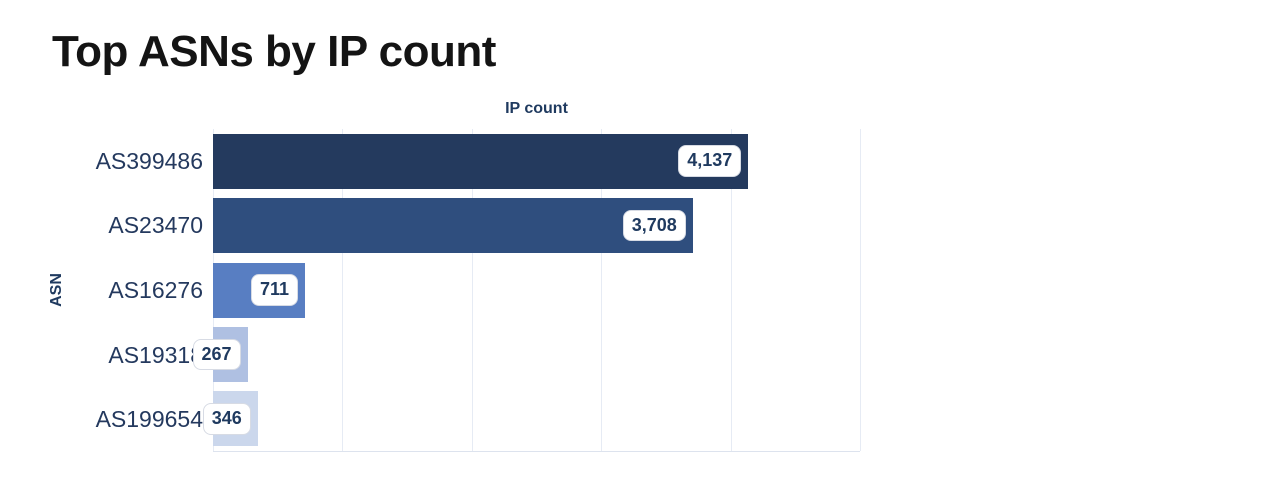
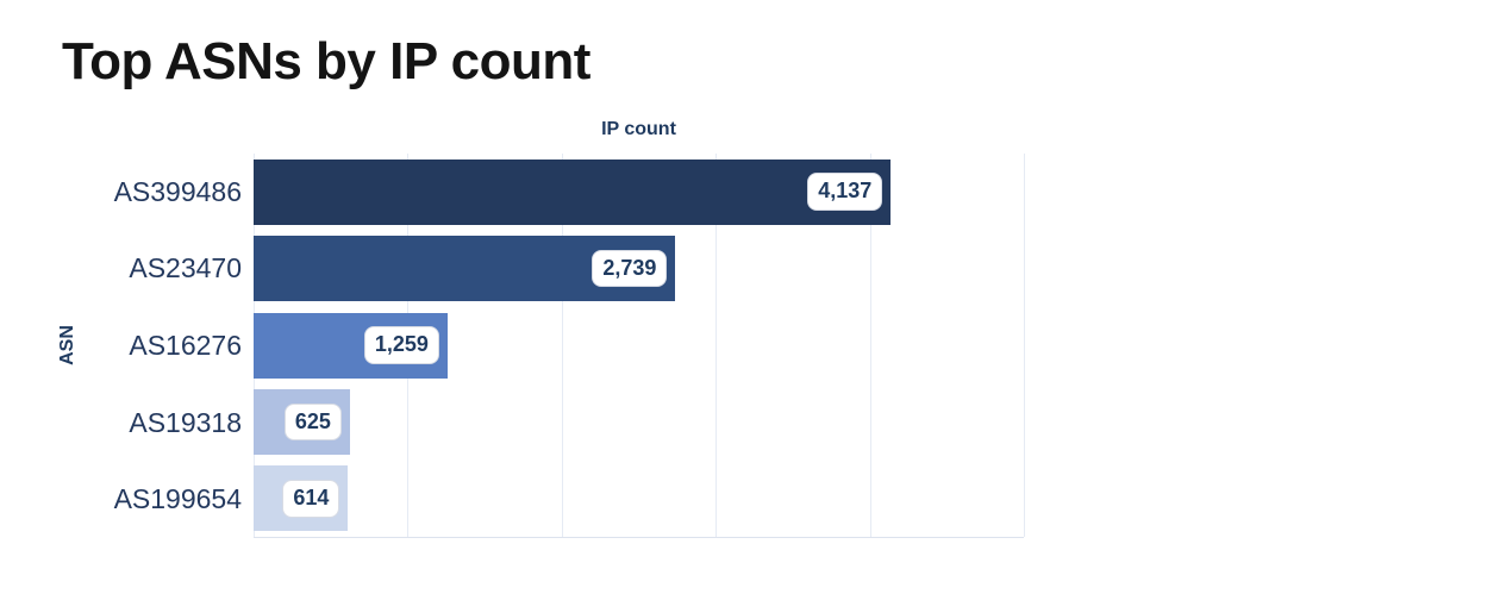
AS23470: 3,708 -> 2,739
AS16276: 711 -> 1,259
AS19318: 267 -> 625
AS199654: 346 -> 614
